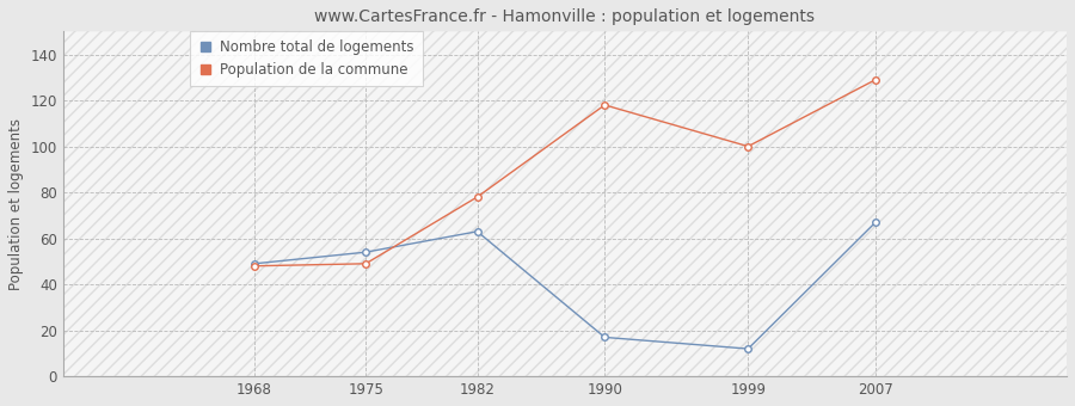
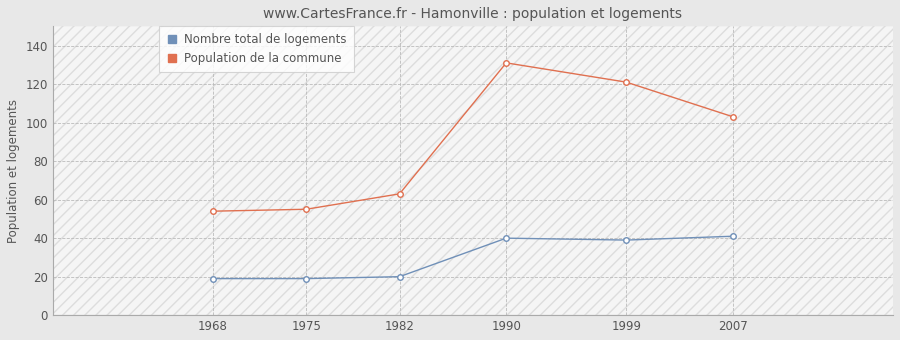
Nombre total de logements/1968: 49 -> 19
Population de la commune/1968: 48 -> 54
Nombre total de logements/1975: 54 -> 19
Population de la commune/1975: 49 -> 55
Nombre total de logements/1982: 63 -> 20
Population de la commune/1982: 78 -> 63
Nombre total de logements/1990: 17 -> 40
Population de la commune/1990: 118 -> 131
Nombre total de logements/1999: 12 -> 39
Population de la commune/1999: 100 -> 121
Nombre total de logements/2007: 67 -> 41
Population de la commune/2007: 129 -> 103
